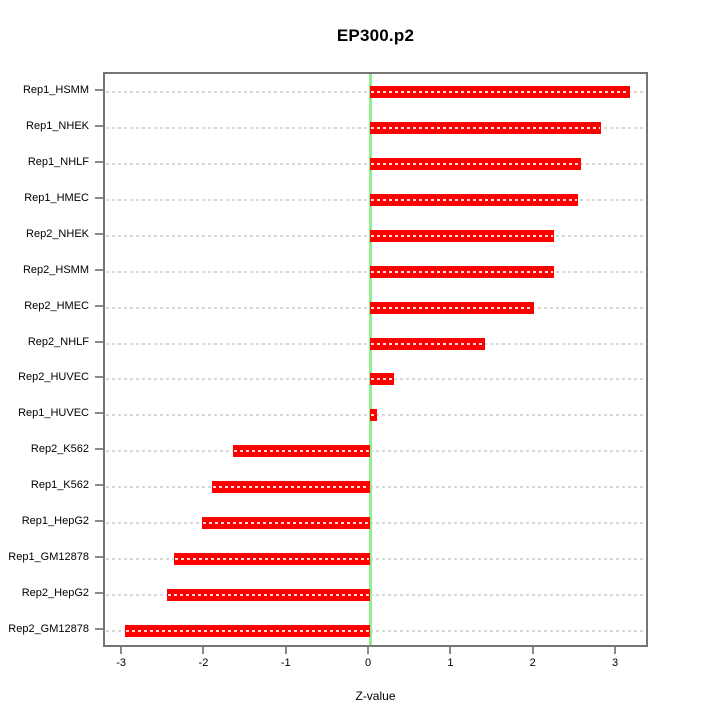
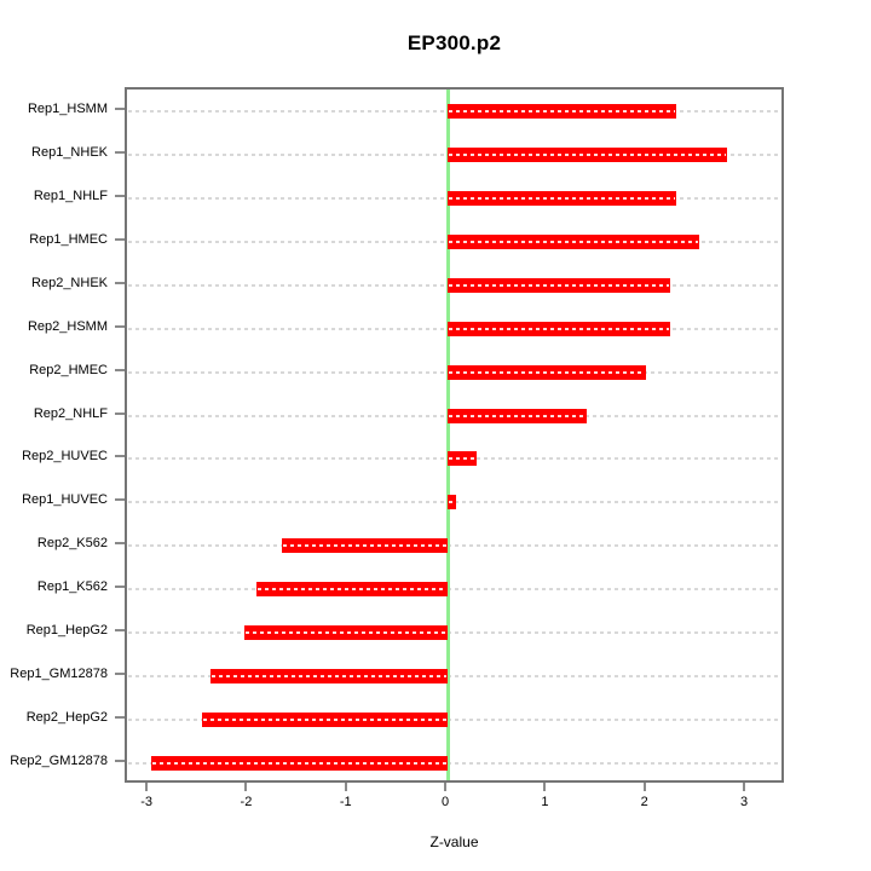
Rep1_HSMM: 3.2 -> 2.3
Rep1_NHLF: 2.6 -> 2.3
